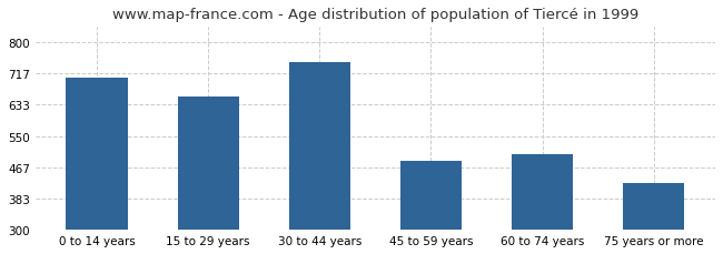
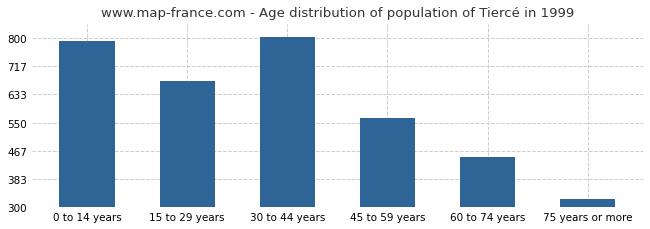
0 to 14 years: 705 -> 790
15 to 29 years: 655 -> 672
30 to 44 years: 745 -> 802
45 to 59 years: 485 -> 563
60 to 74 years: 500 -> 447
75 years or more: 425 -> 325
